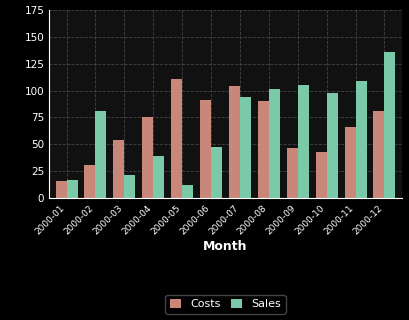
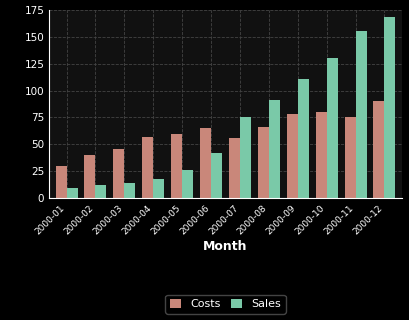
Costs/2000-01: 16 -> 30
Sales/2000-01: 17 -> 10
Costs/2000-02: 31 -> 40
Sales/2000-02: 81 -> 12
Costs/2000-03: 54 -> 46
Sales/2000-03: 22 -> 14
Costs/2000-04: 75 -> 57
Sales/2000-04: 39 -> 18
Costs/2000-05: 111 -> 60
Sales/2000-05: 12 -> 26
Costs/2000-06: 91 -> 65
Sales/2000-06: 48 -> 42
Costs/2000-07: 104 -> 56
Sales/2000-07: 94 -> 75
Costs/2000-08: 90 -> 66
Sales/2000-08: 101 -> 91
Costs/2000-09: 47 -> 78
Sales/2000-09: 105 -> 111
Costs/2000-10: 43 -> 80
Sales/2000-10: 98 -> 130
Costs/2000-11: 66 -> 75
Sales/2000-11: 109 -> 155
Costs/2000-12: 81 -> 90
Sales/2000-12: 136 -> 168
